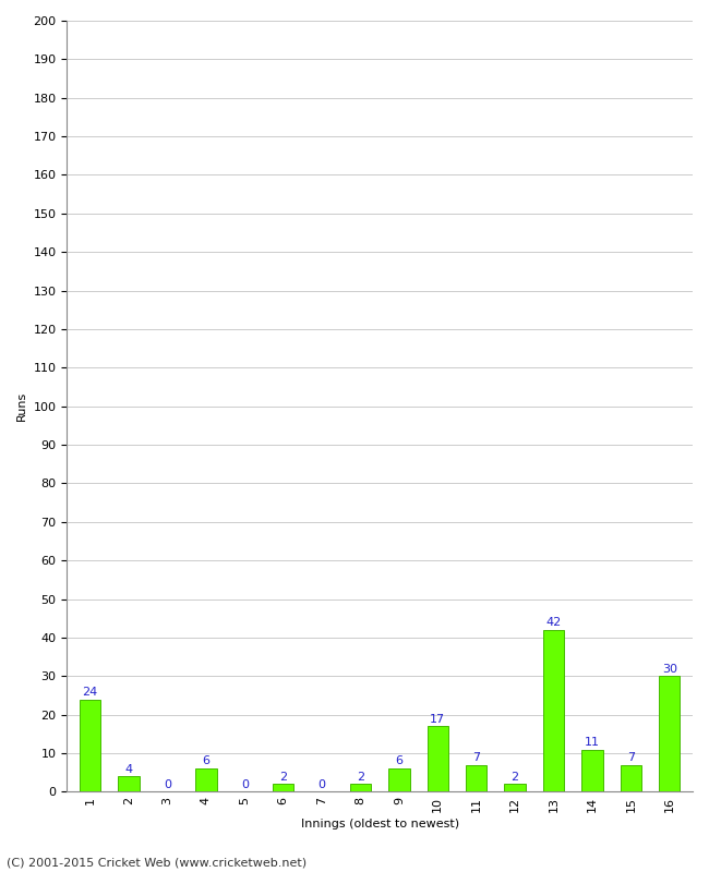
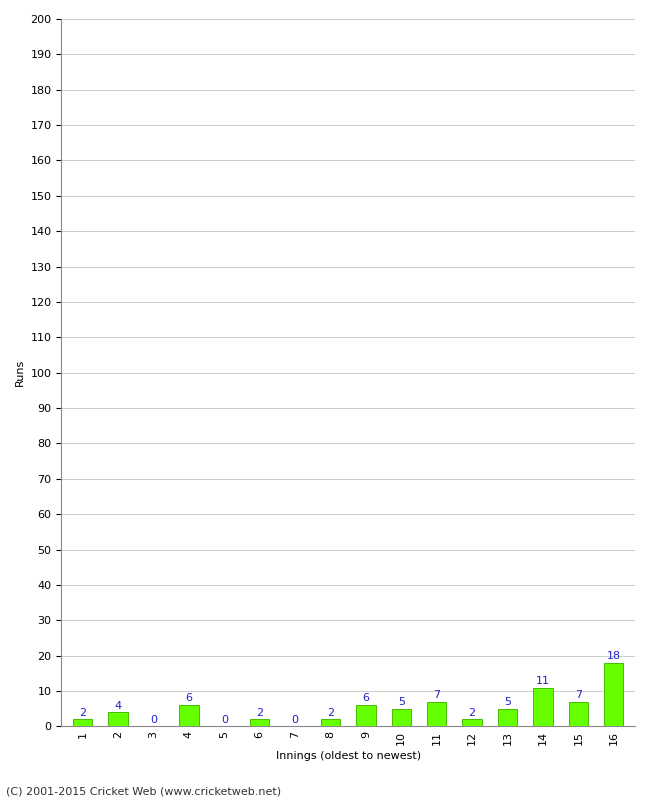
1: 24 -> 2
10: 17 -> 5
13: 42 -> 5
16: 30 -> 18
